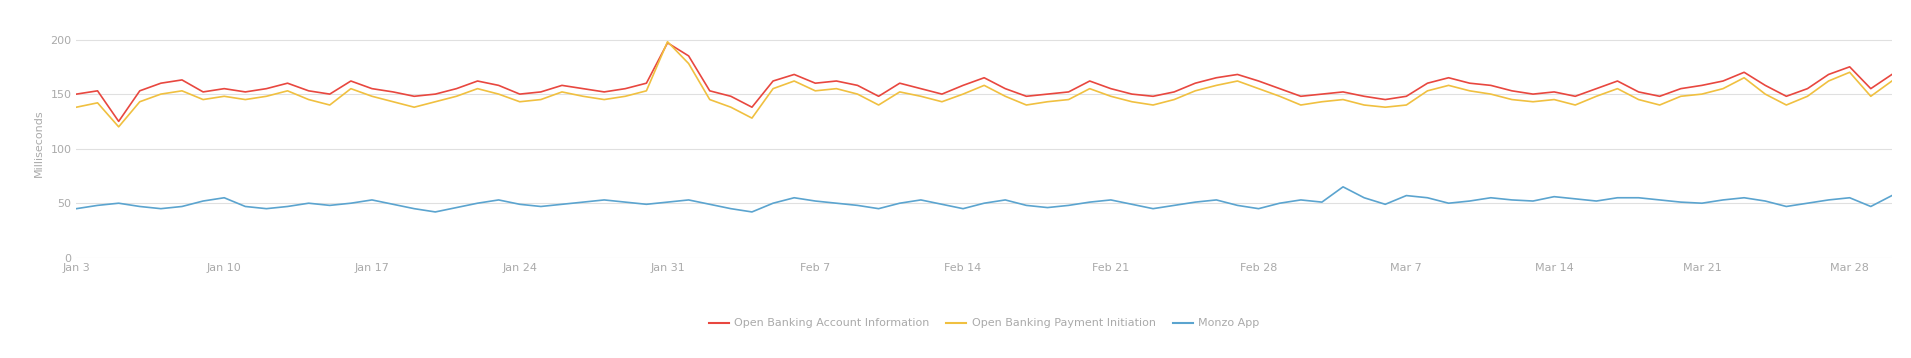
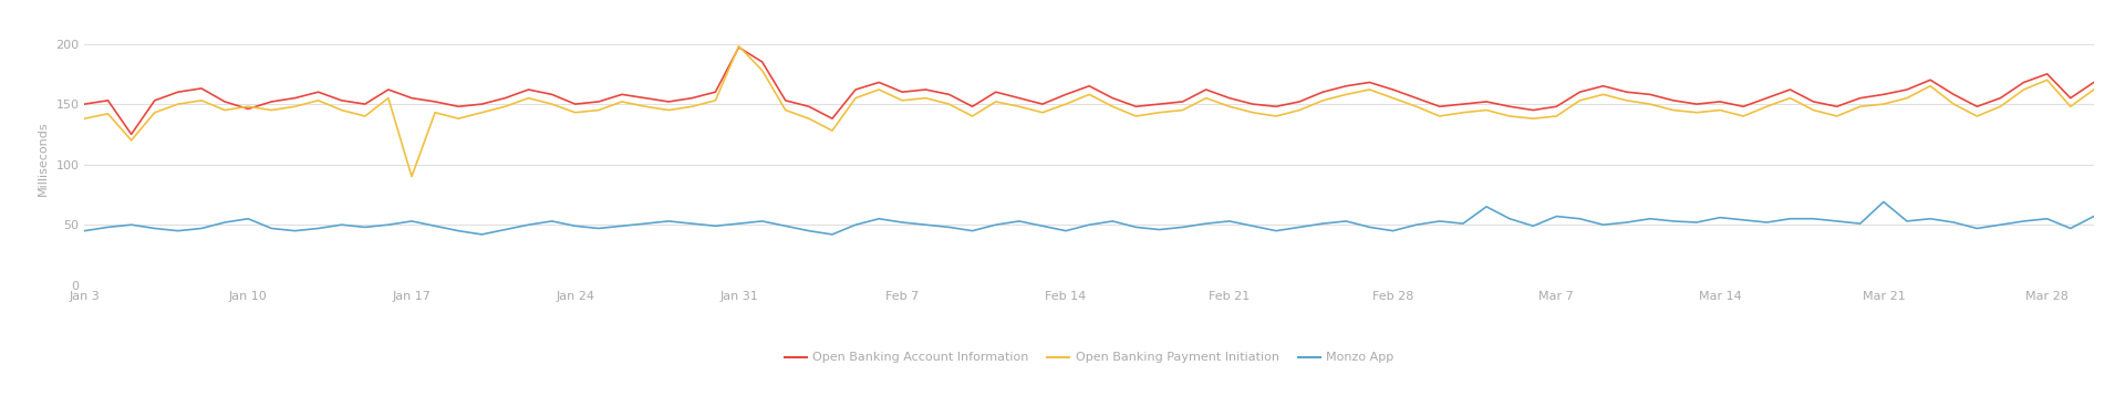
Open Banking Account Information/Jan 10: 155 -> 146
Open Banking Payment Initiation/Jan 17: 148 -> 90
Monzo App/Mar 21: 50 -> 69
